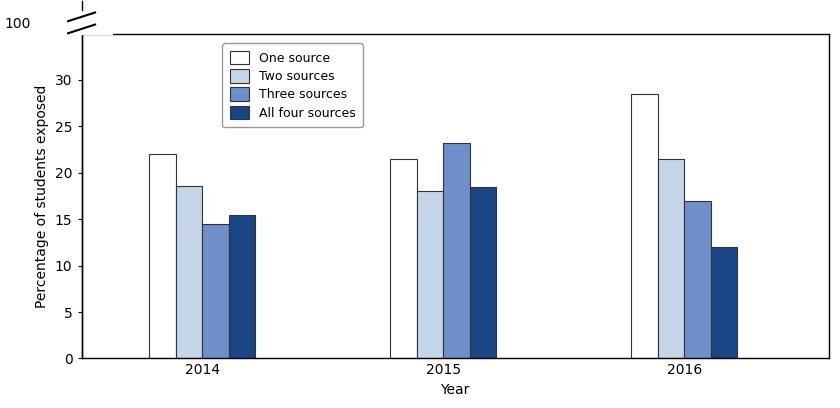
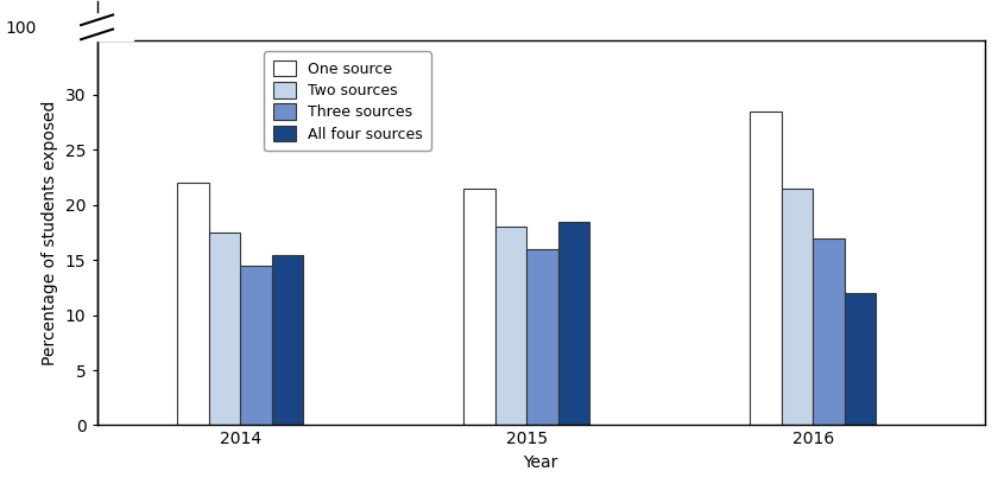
Two sources/2014: 18.6 -> 17.5
Three sources/2015: 23.2 -> 16.0
